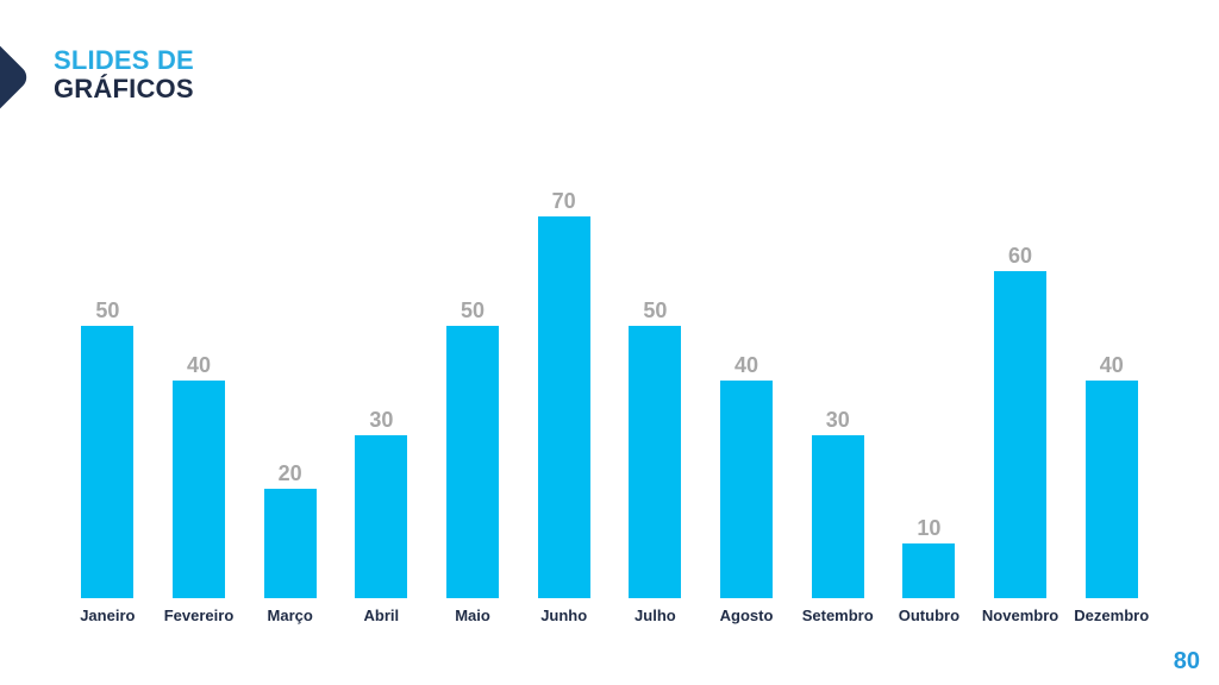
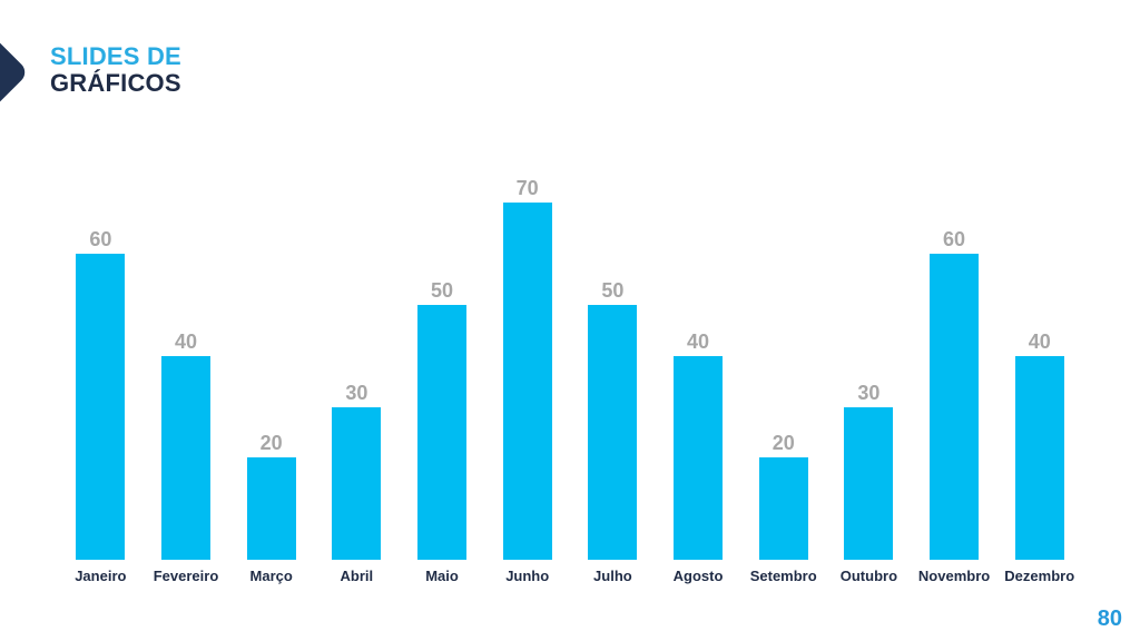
Janeiro: 50 -> 60
Setembro: 30 -> 20
Outubro: 10 -> 30
